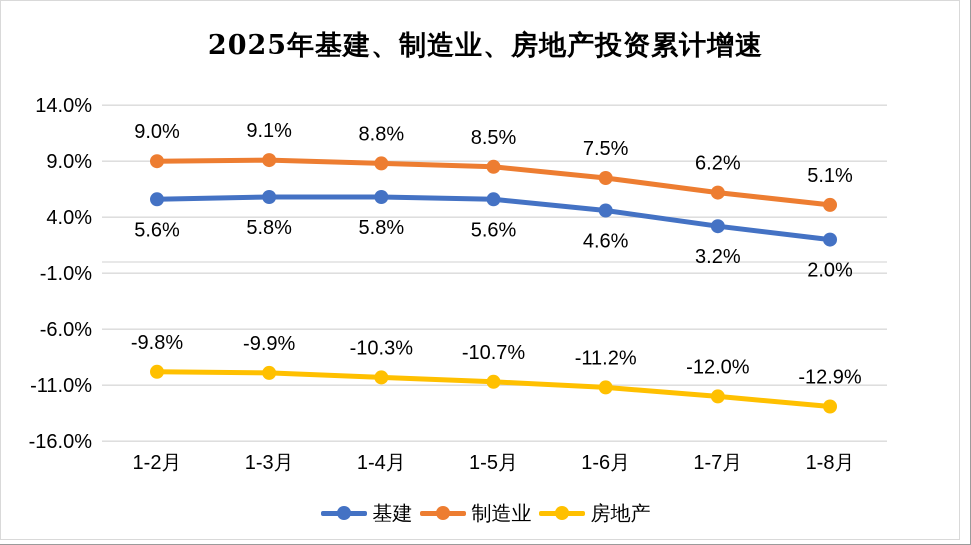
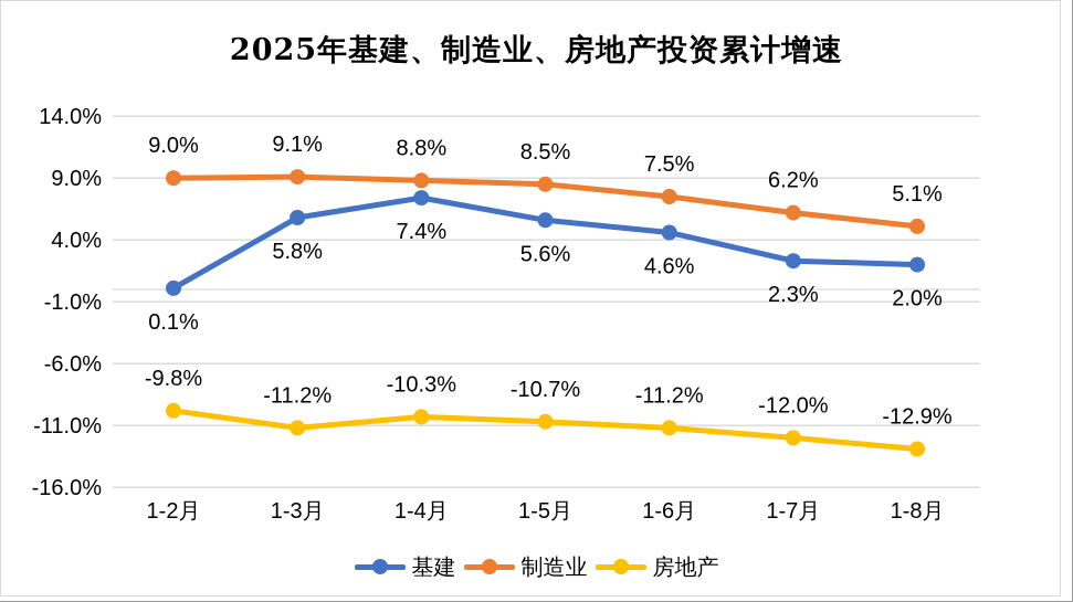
基建/1-2月: 5.6% -> 0.1%
房地产/1-3月: -9.9% -> -11.2%
基建/1-4月: 5.8% -> 7.4%
基建/1-7月: 3.2% -> 2.3%
